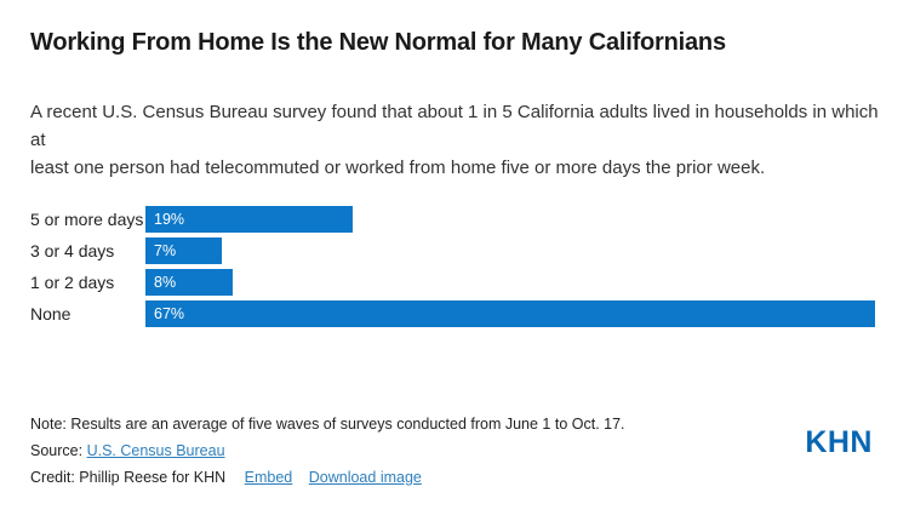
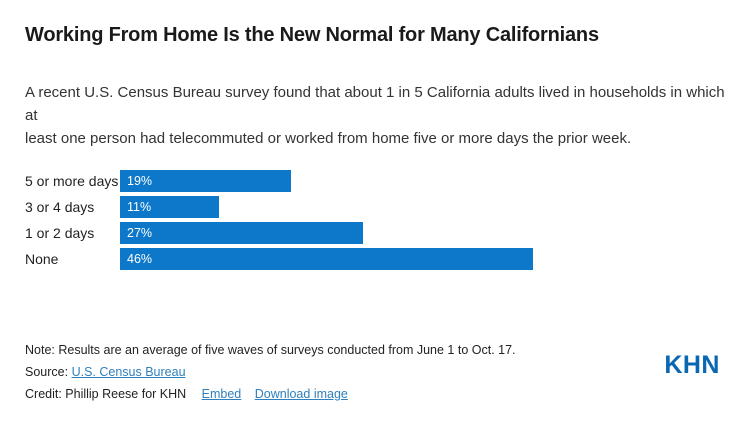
3 or 4 days: 7% -> 11%
1 or 2 days: 8% -> 27%
None: 67% -> 46%
